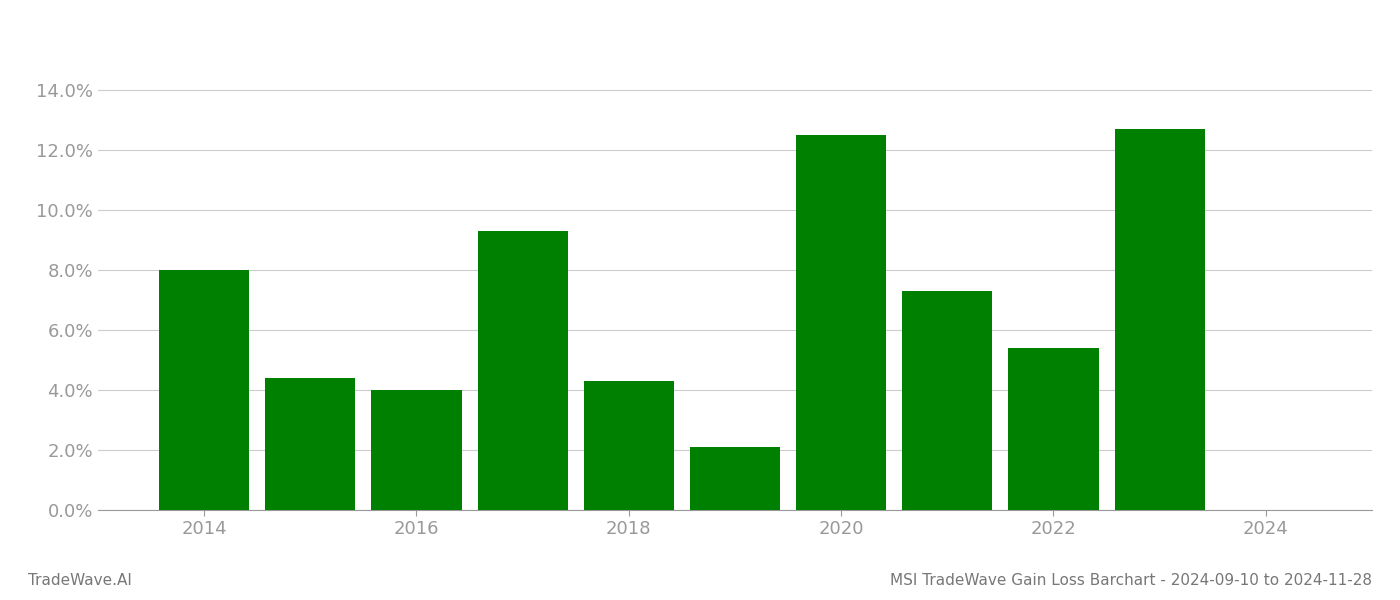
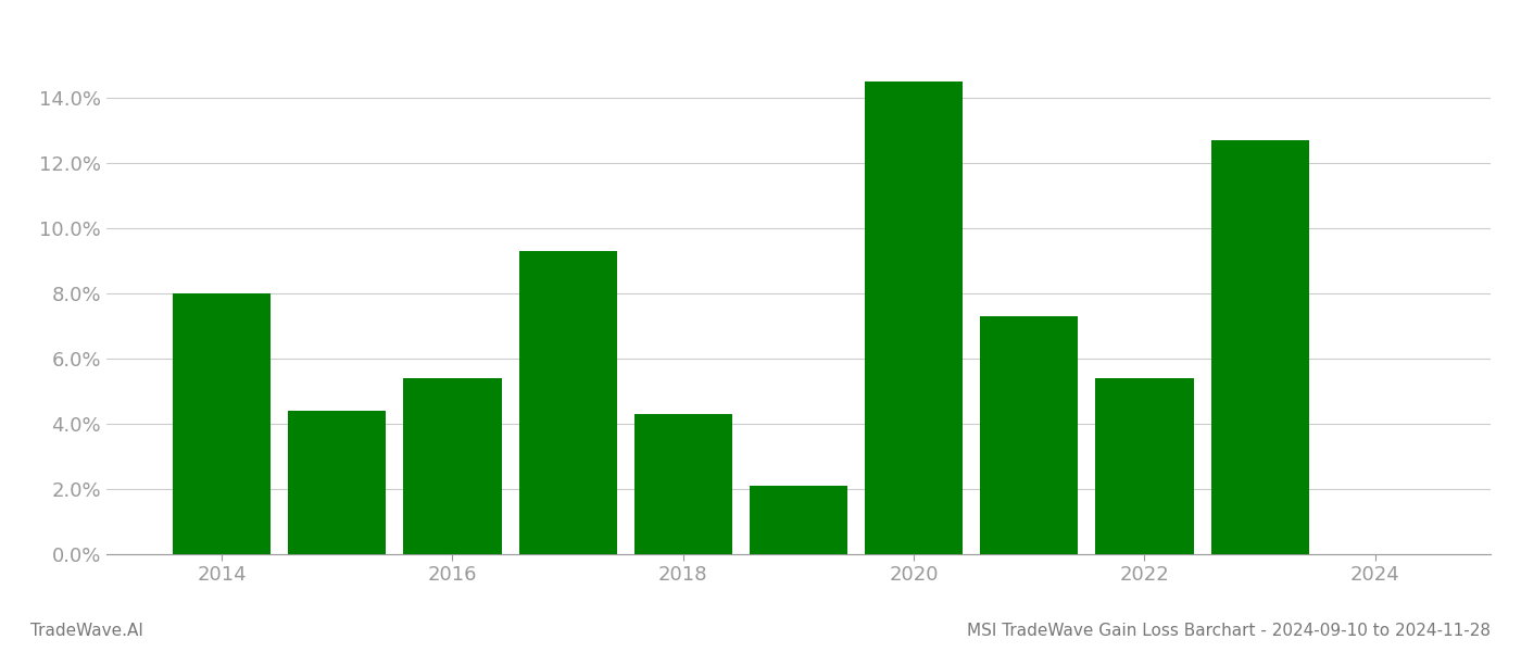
2016: 4.0% -> 5.4%
2020: 12.5% -> 14.5%
